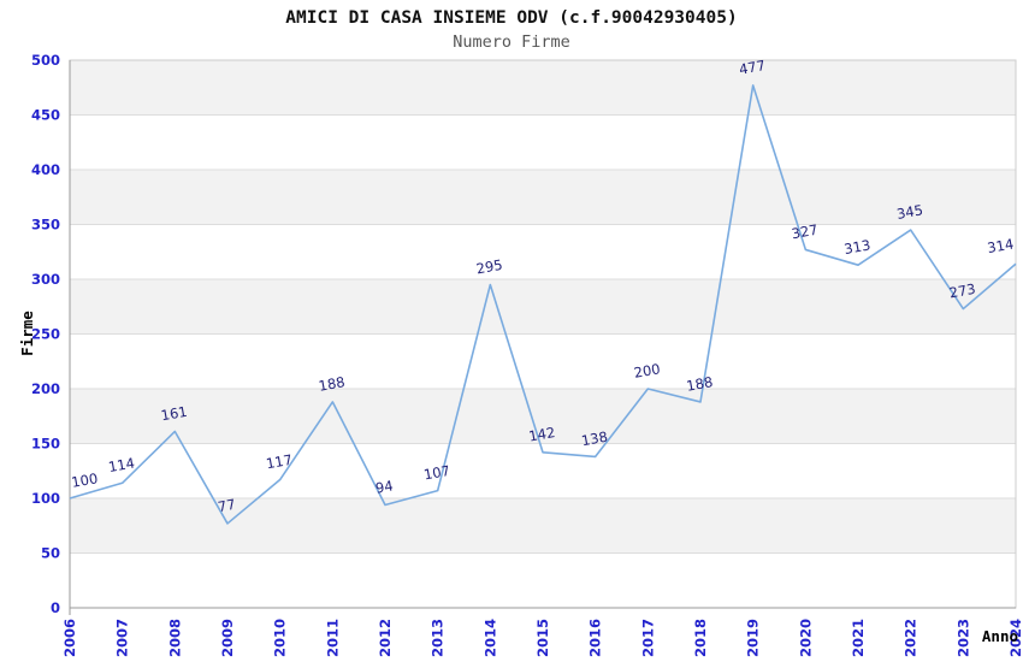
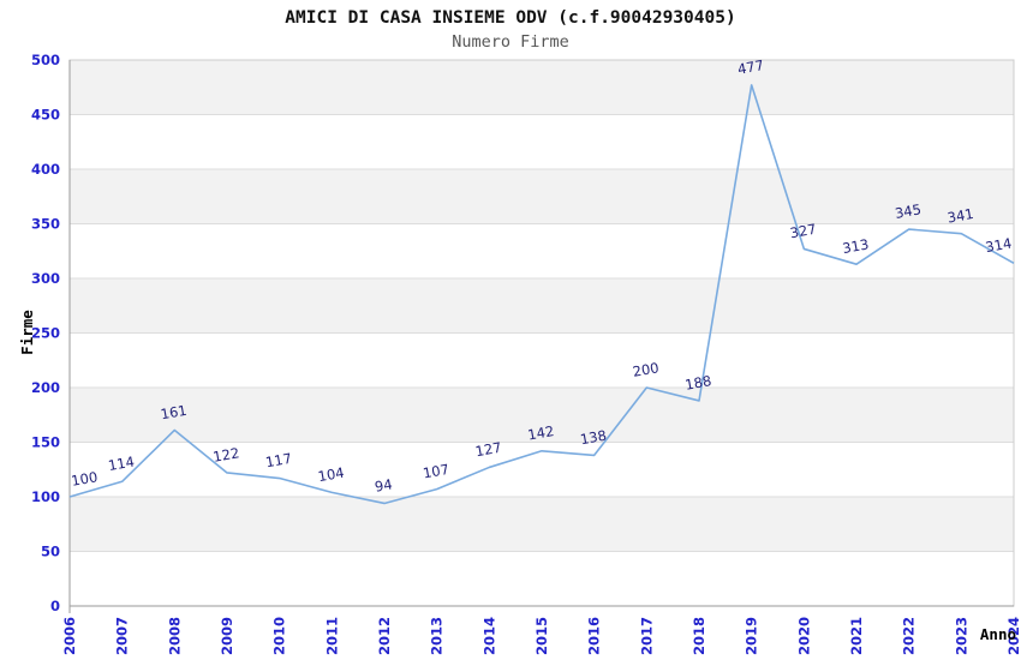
2009: 77 -> 122
2011: 188 -> 104
2014: 295 -> 127
2023: 273 -> 341
